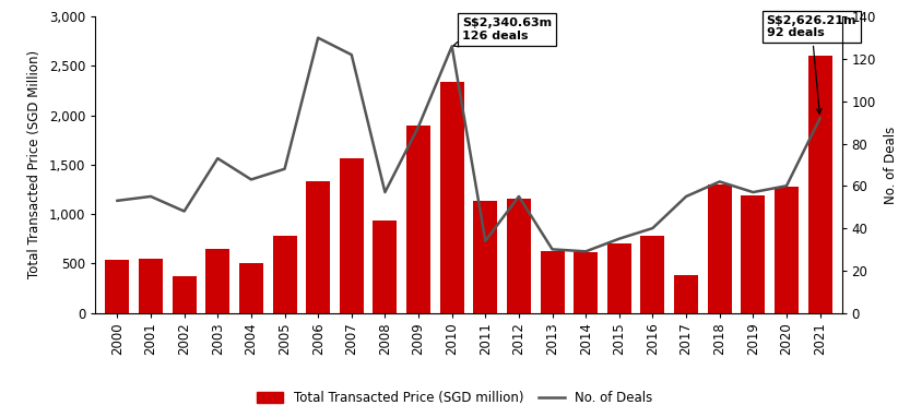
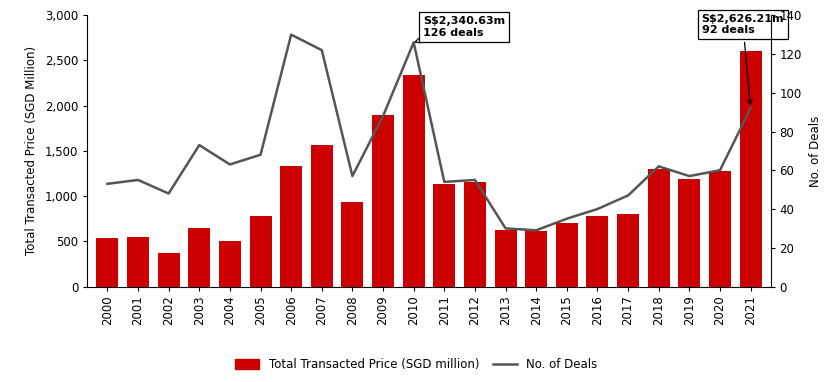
No. of Deals/2011: 34 -> 54
Total Transacted Price (SGD million)/2017: 380 -> 800
No. of Deals/2017: 55 -> 47
